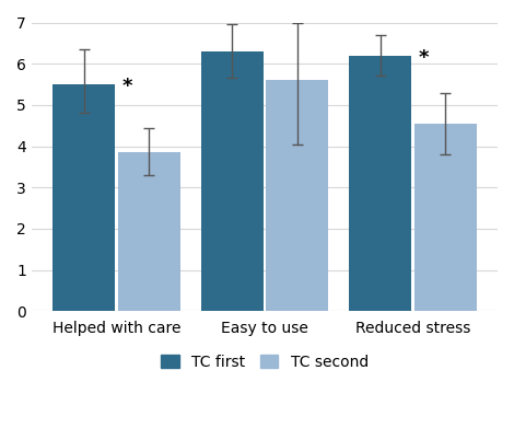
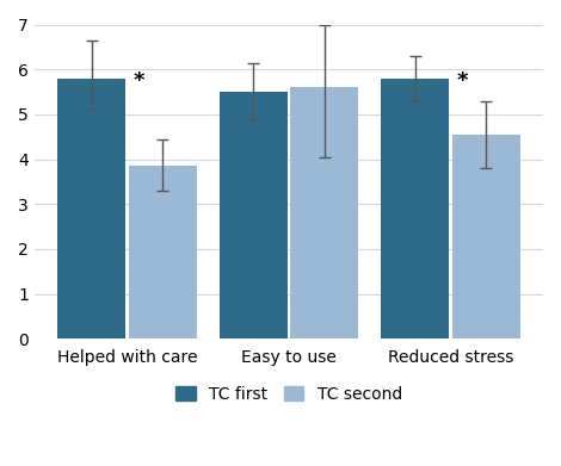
TC first/Helped with care: 5.5 -> 5.8
TC first/Easy to use: 6.3 -> 5.5
TC first/Reduced stress: 6.2 -> 5.8
